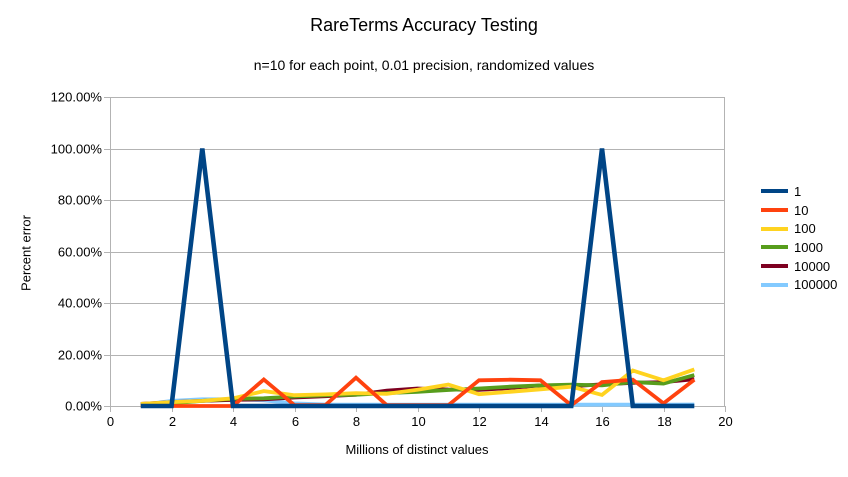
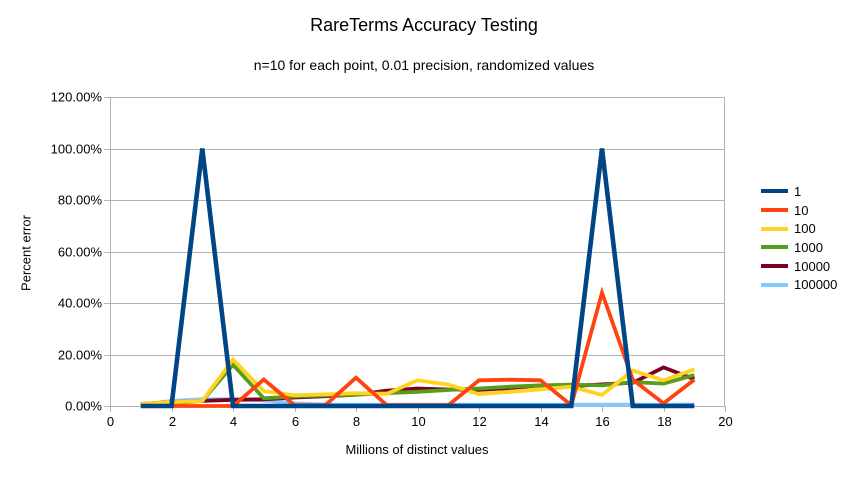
100/4: 3% -> 18%
1000/4: 3% -> 16%
100/10: 6% -> 10%
10/16: 9% -> 44%
10000/18: 9% -> 15%
